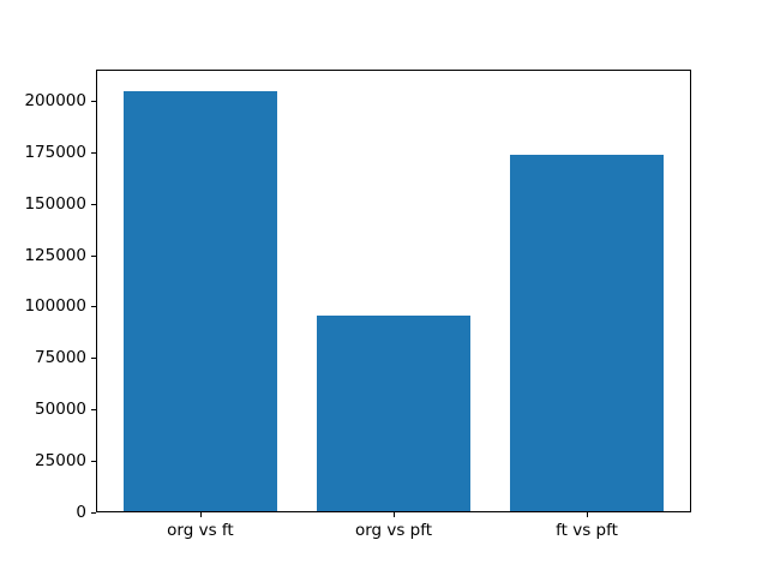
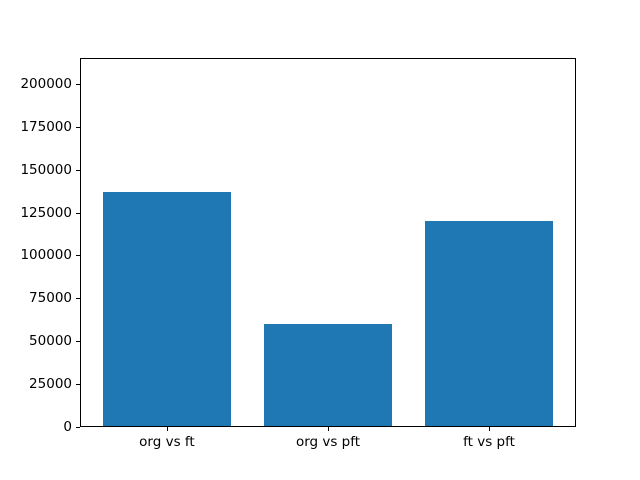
org vs ft: 205000 -> 137000
org vs pft: 95000 -> 60000
ft vs pft: 174000 -> 120000
